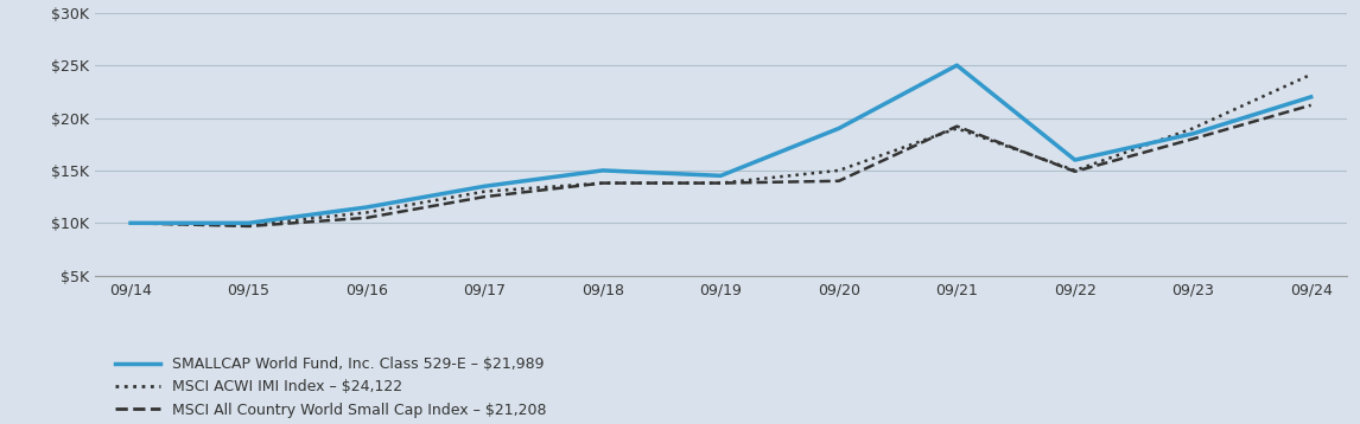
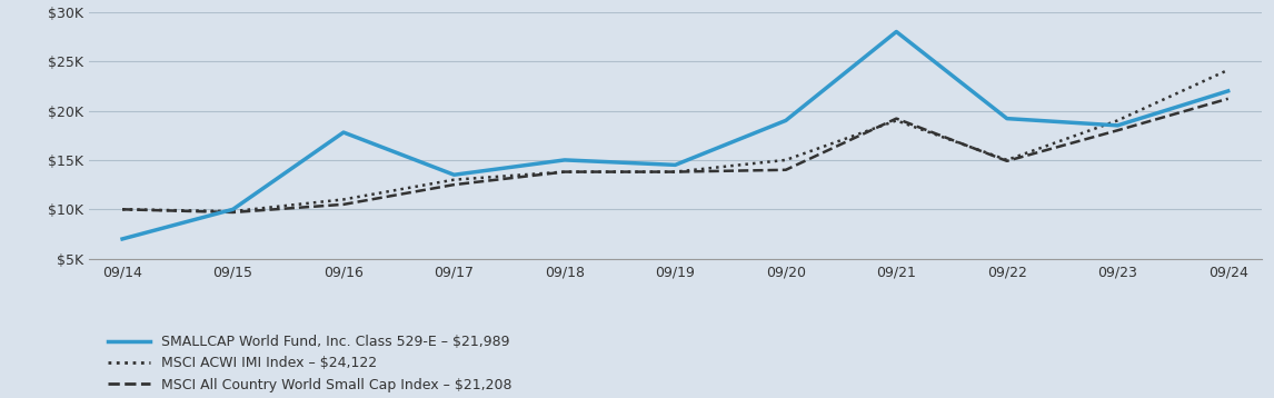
SMALLCAP World Fund, Inc. Class 529-E – $21,989/09/14: $10.0K -> $7.0K
SMALLCAP World Fund, Inc. Class 529-E – $21,989/09/16: $11.5K -> $17.8K
SMALLCAP World Fund, Inc. Class 529-E – $21,989/09/21: $25.0K -> $28.0K
SMALLCAP World Fund, Inc. Class 529-E – $21,989/09/22: $16.0K -> $19.2K
